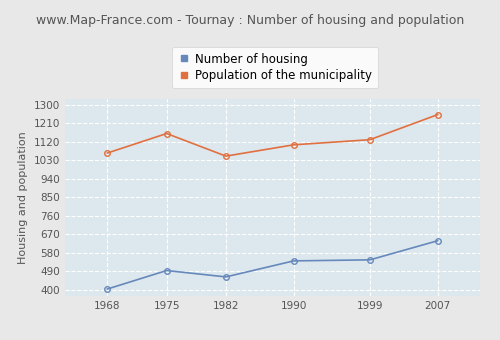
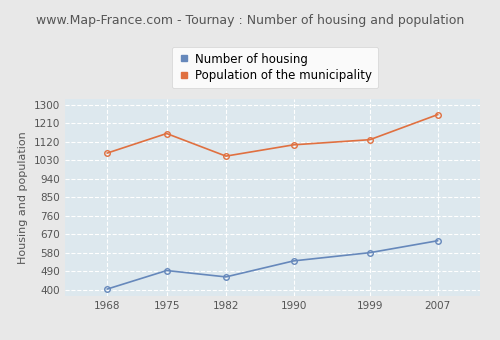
Number of housing/1999: 545 -> 580
